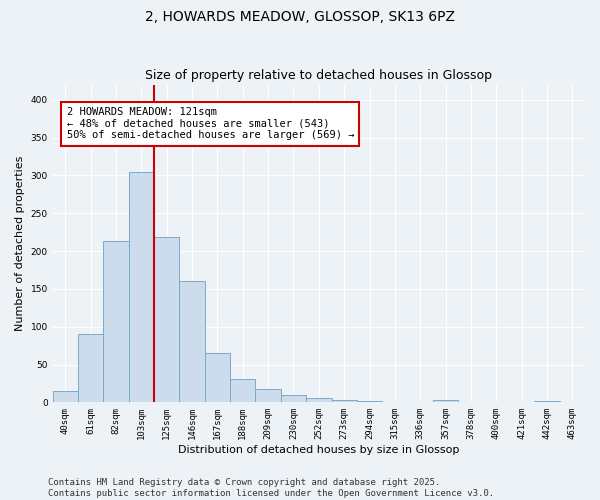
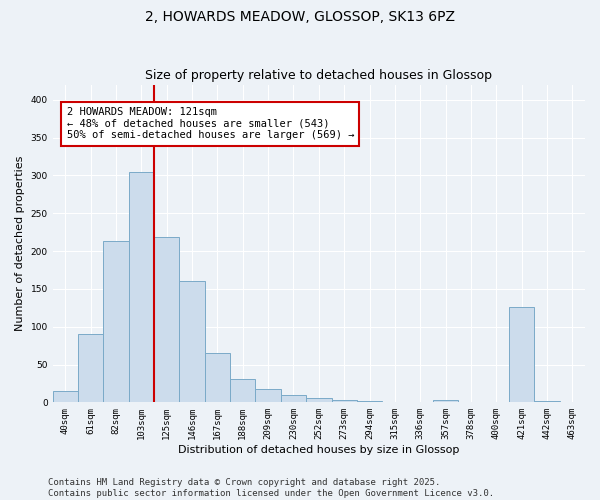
421sqm: 1 -> 126
